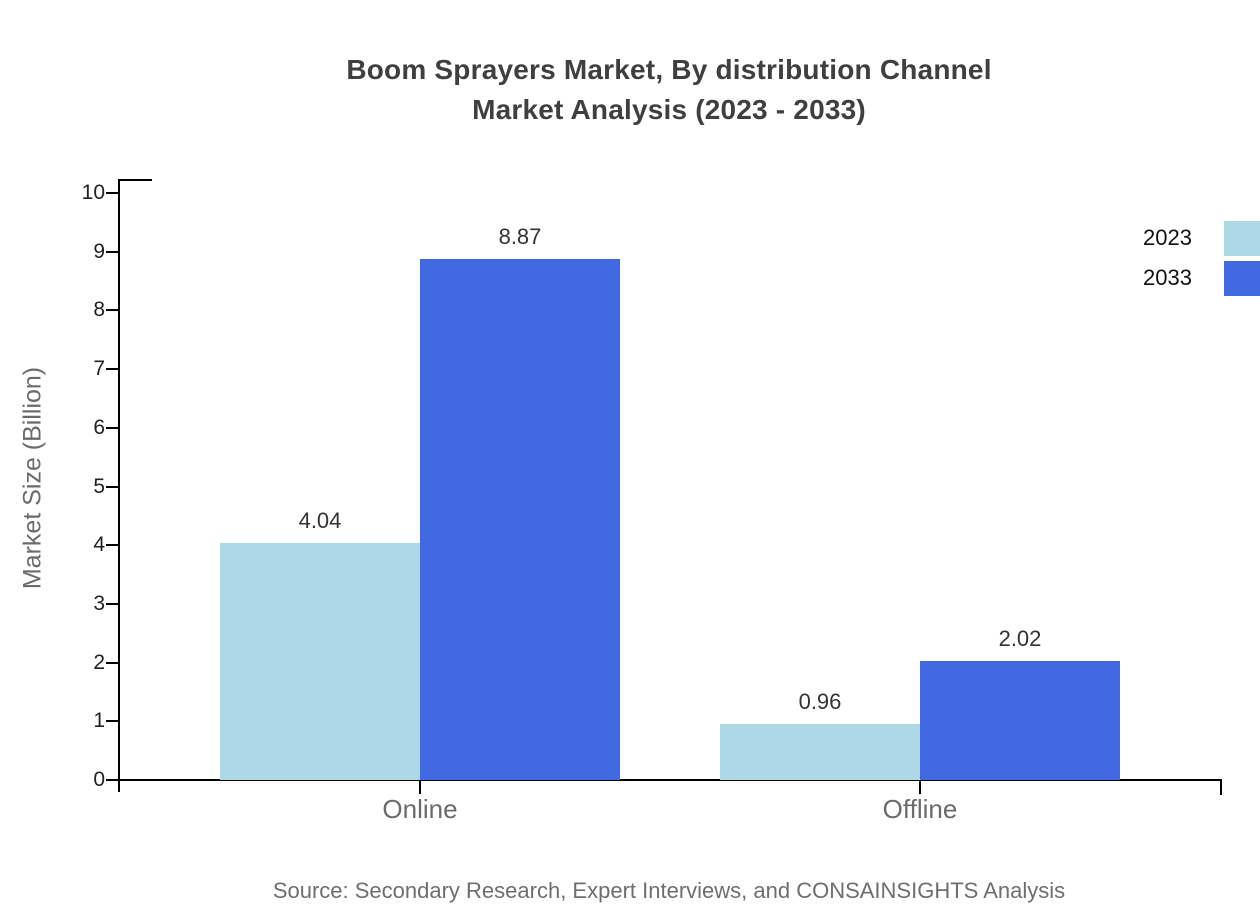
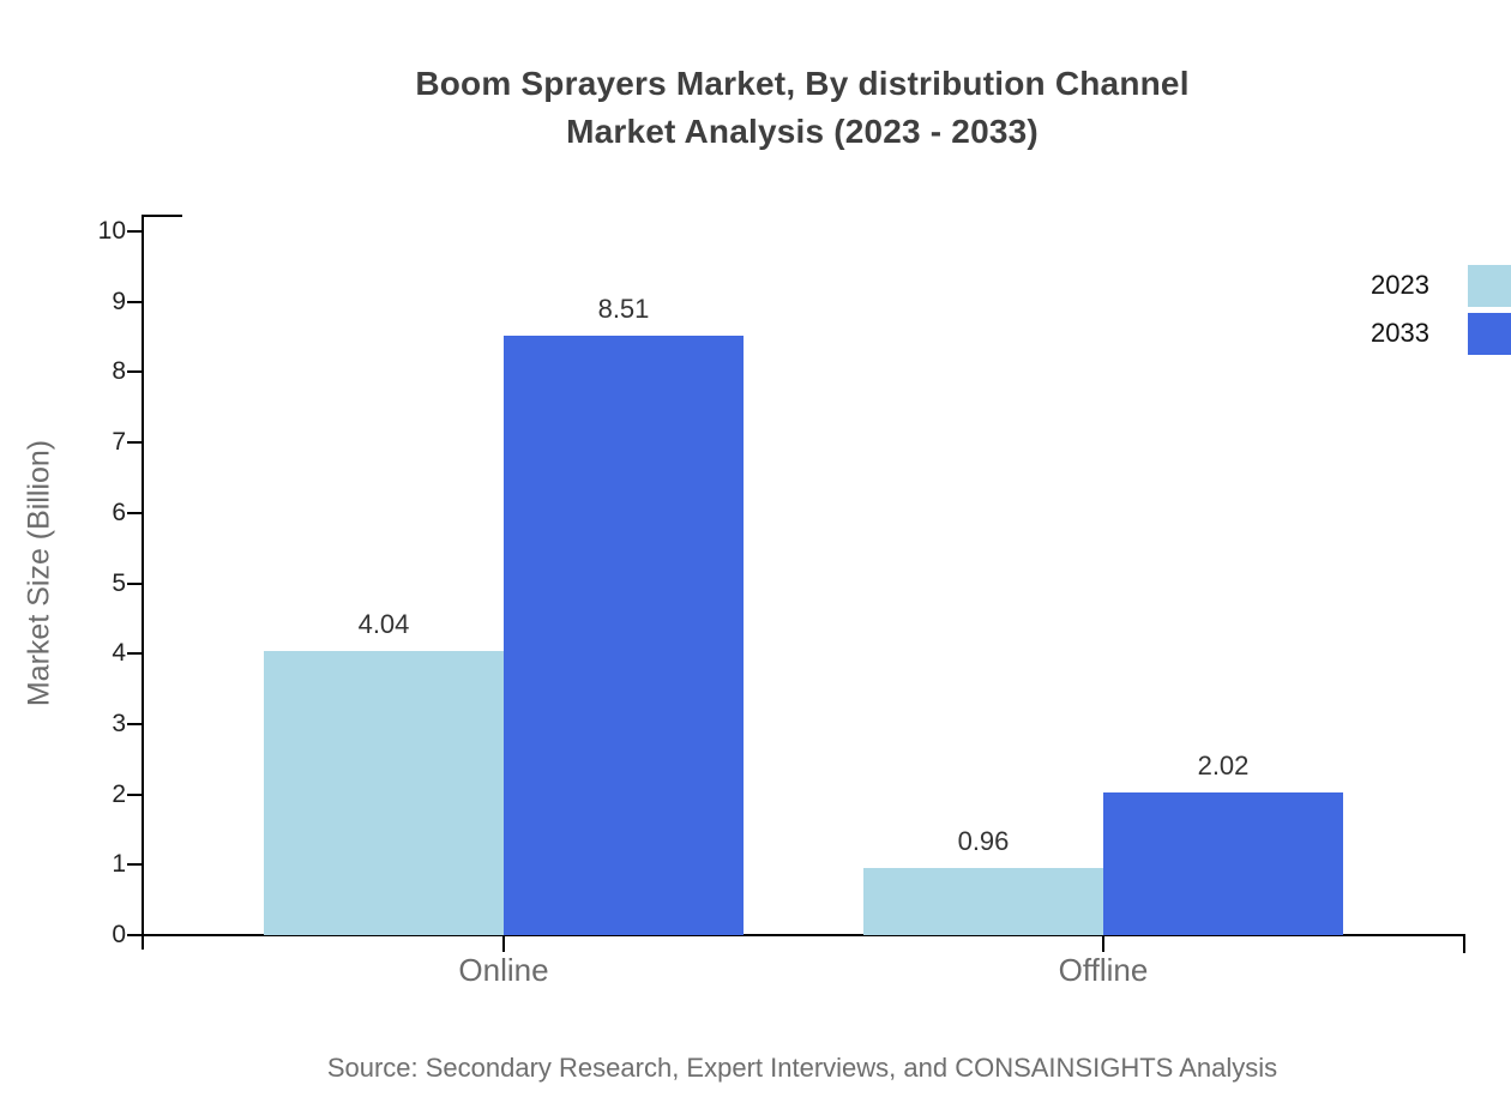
2033/Online: 8.87 -> 8.51
